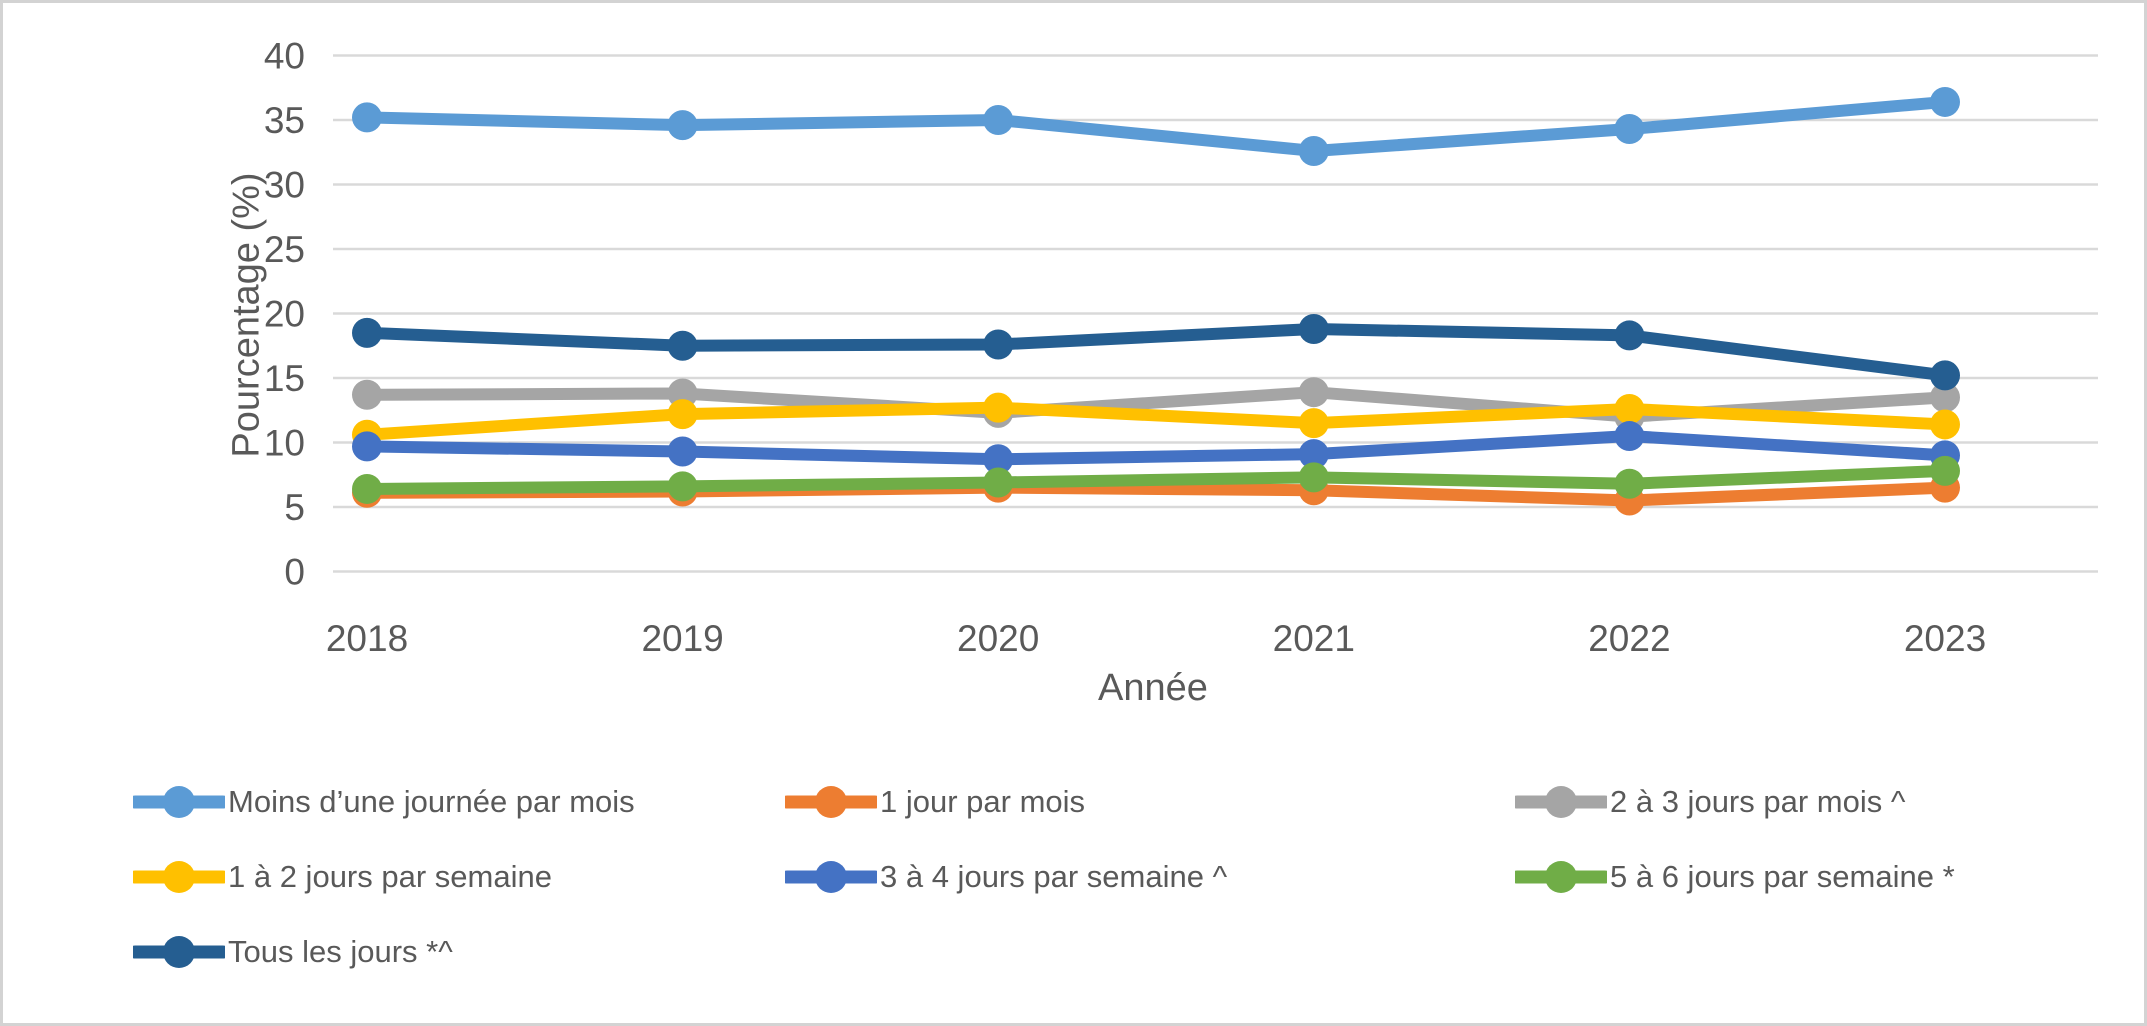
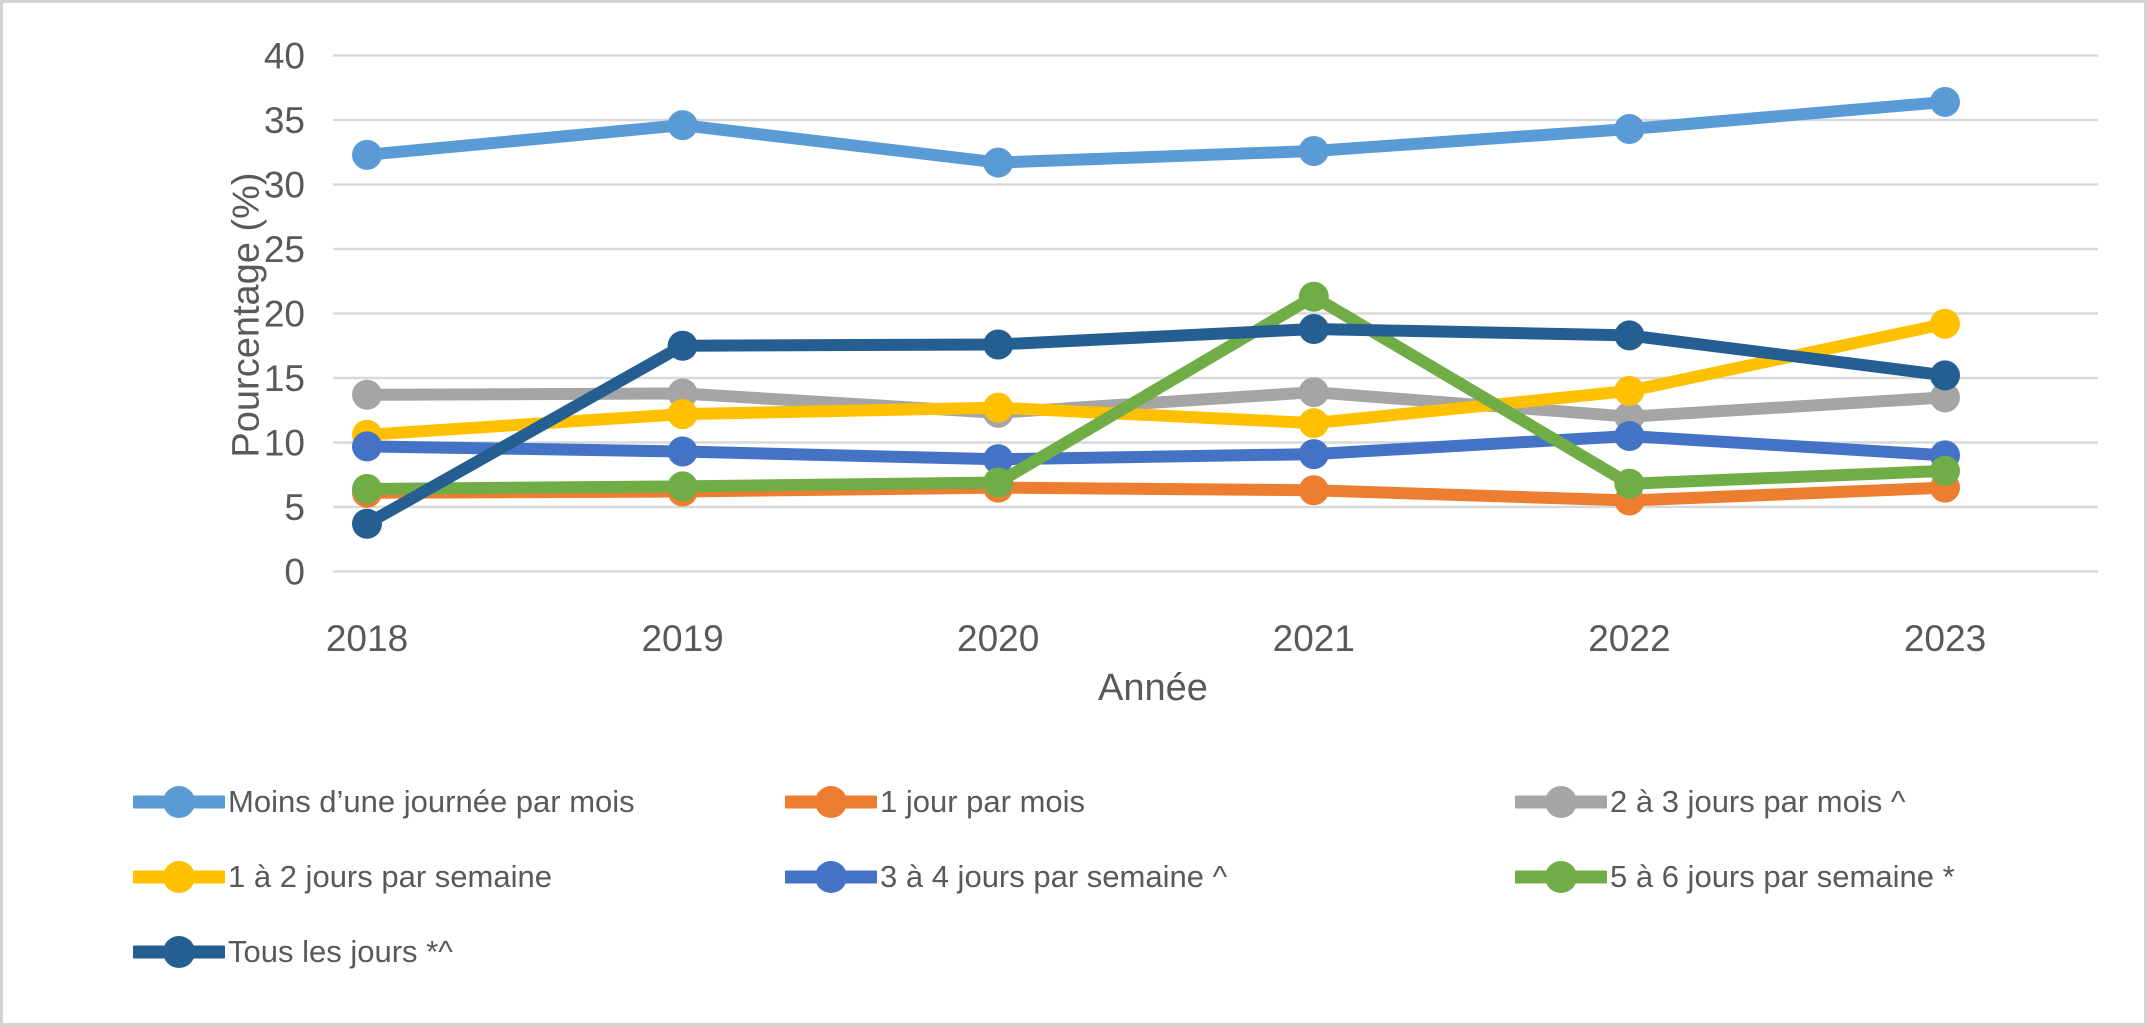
Moins d’une journée par mois/2018: 35.2 -> 32.3
Tous les jours *^/2018: 18.5 -> 3.7
Moins d’une journée par mois/2020: 35.0 -> 31.7
5 à 6 jours par semaine */2021: 7.3 -> 21.3
1 à 2 jours par semaine/2022: 12.6 -> 14.0
1 à 2 jours par semaine/2023: 11.4 -> 19.2
